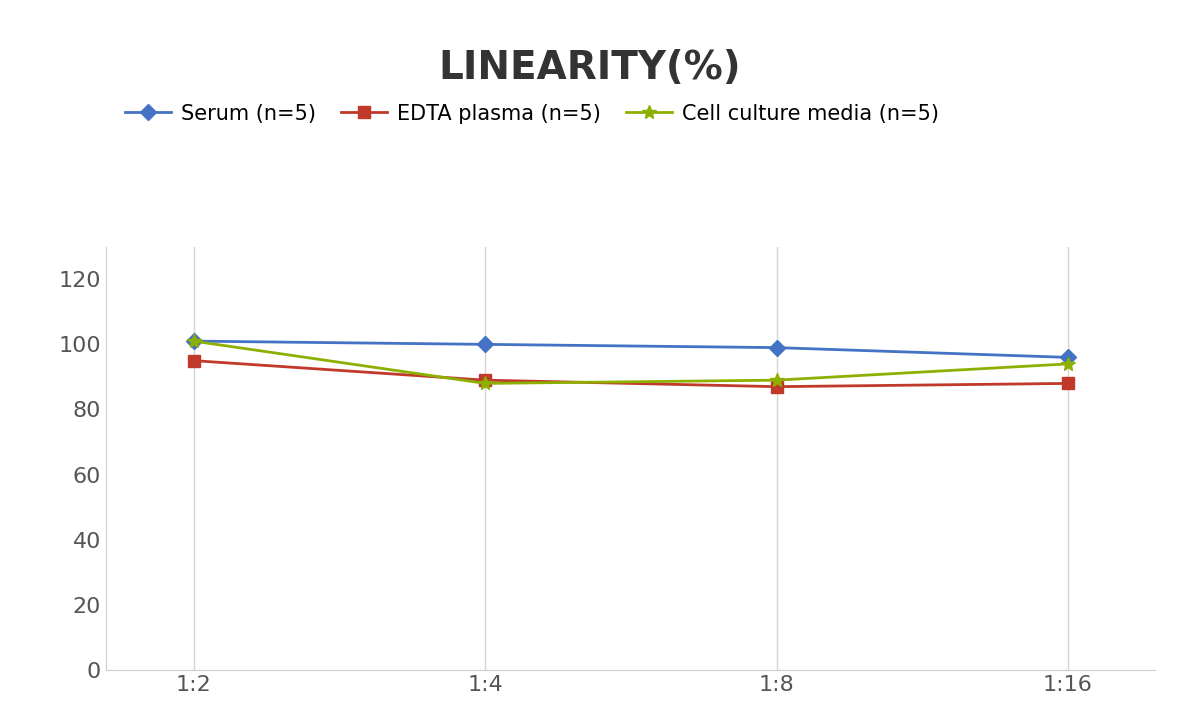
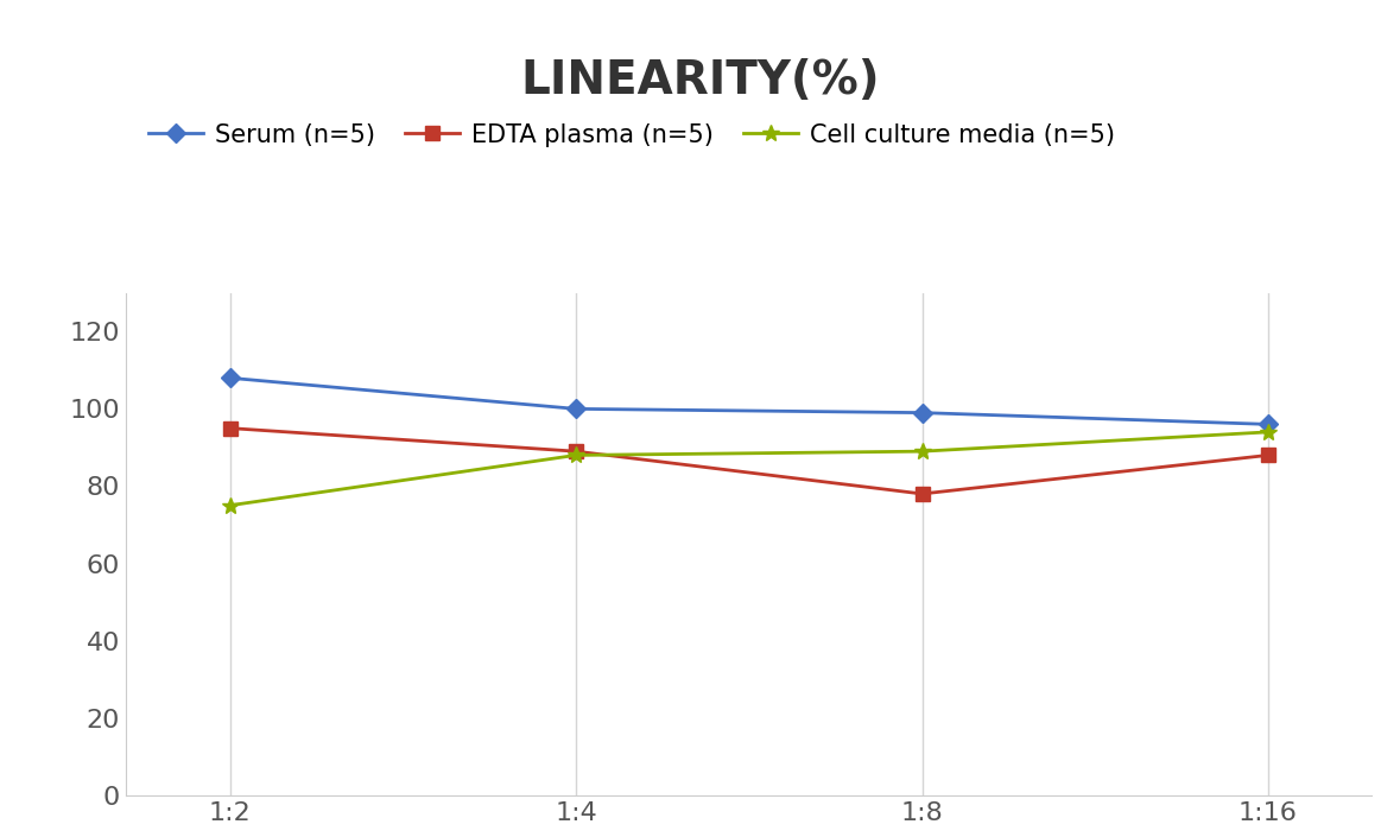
Serum (n=5)/1:2: 101 -> 108
Cell culture media (n=5)/1:2: 101 -> 75
EDTA plasma (n=5)/1:8: 87 -> 78
